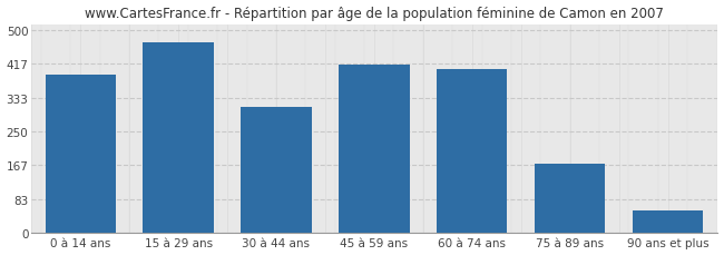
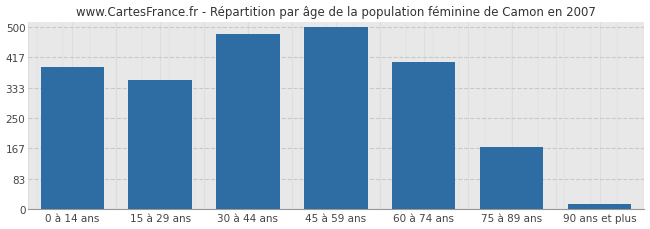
15 à 29 ans: 470 -> 355
30 à 44 ans: 310 -> 480
45 à 59 ans: 415 -> 500
90 ans et plus: 55 -> 15
